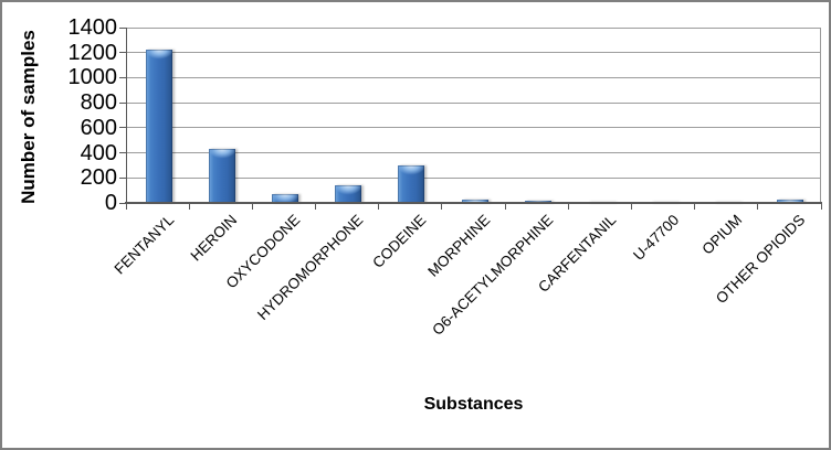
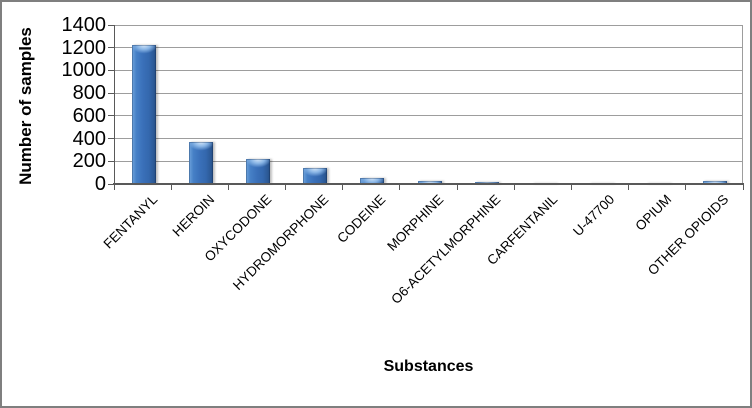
HEROIN: 430 -> 370
OXYCODONE: 70 -> 220
CODEINE: 300 -> 50
